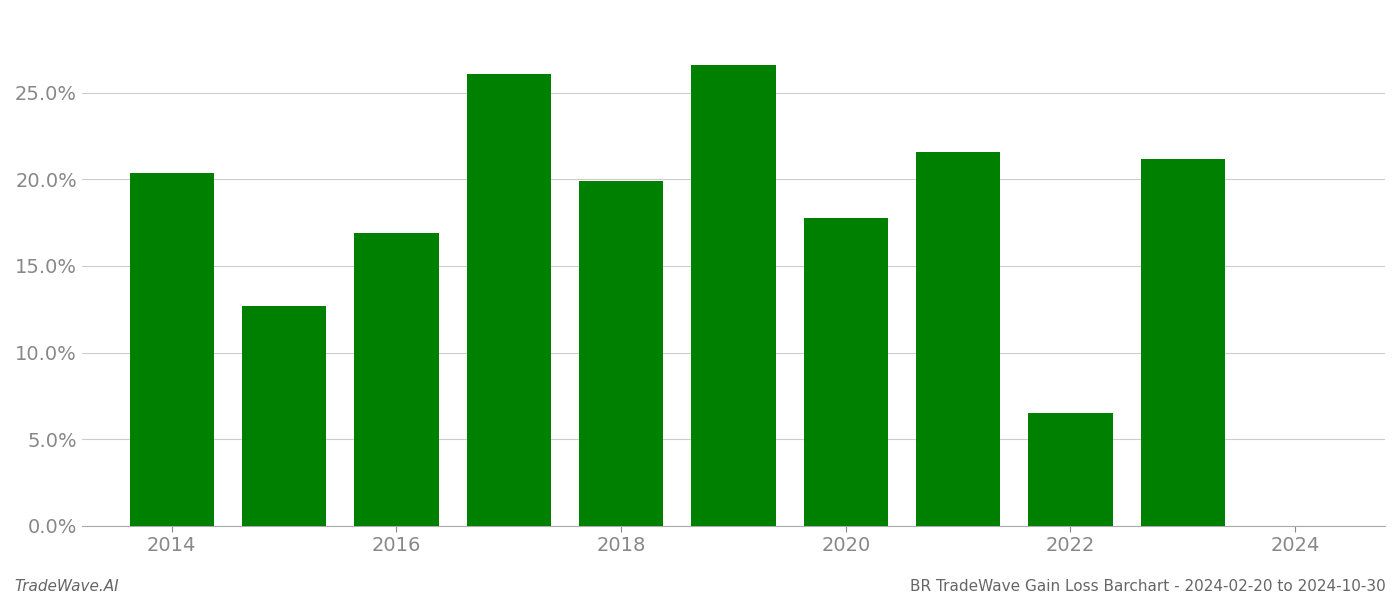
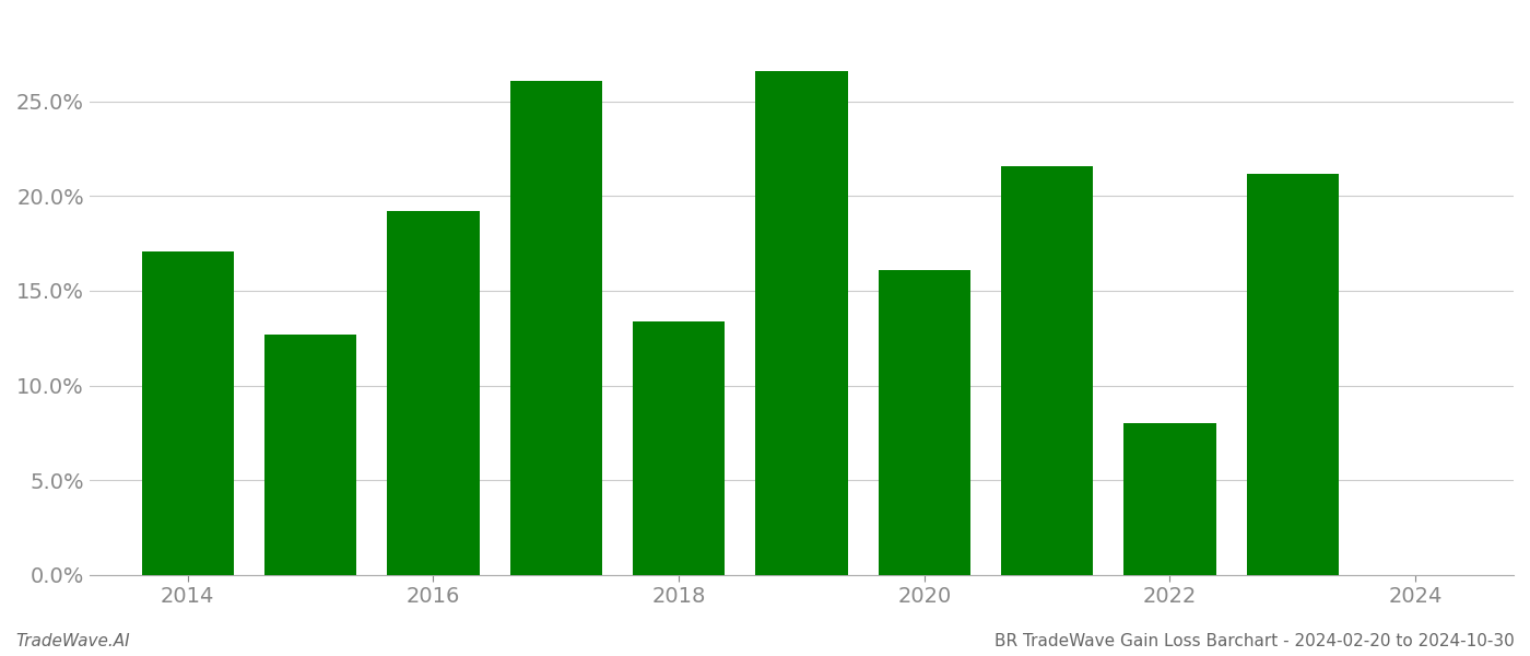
2014: 20.4% -> 17.1%
2016: 16.9% -> 19.2%
2018: 19.9% -> 13.4%
2020: 17.8% -> 16.1%
2022: 6.5% -> 8.0%
